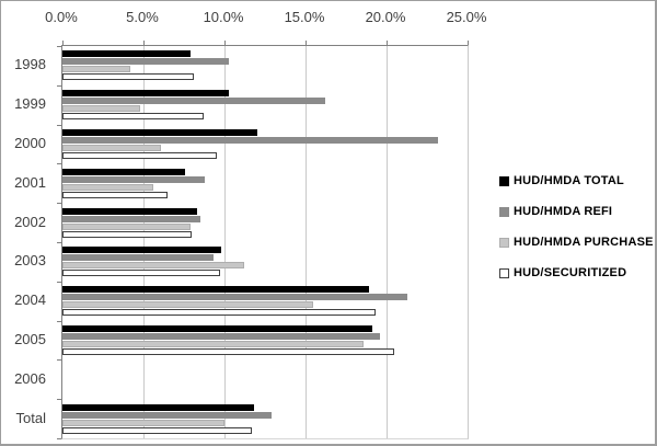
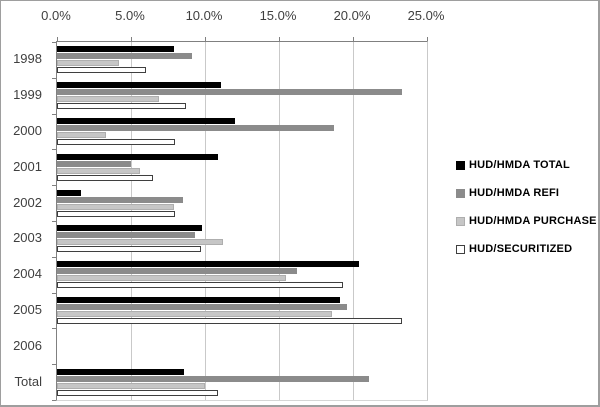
HUD/HMDA REFI/1998: 10.3% -> 9.1%
HUD/SECURITIZED/1998: 8.1% -> 6.0%
HUD/HMDA TOTAL/1999: 10.3% -> 11.1%
HUD/HMDA REFI/1999: 16.2% -> 23.3%
HUD/HMDA PURCHASE/1999: 4.8% -> 6.9%
HUD/HMDA REFI/2000: 23.2% -> 18.7%
HUD/HMDA PURCHASE/2000: 6.1% -> 3.3%
HUD/SECURITIZED/2000: 9.5% -> 8.0%
HUD/HMDA TOTAL/2001: 7.6% -> 10.9%
HUD/HMDA REFI/2001: 8.8% -> 5.0%
HUD/HMDA TOTAL/2002: 8.3% -> 1.6%
HUD/HMDA TOTAL/2004: 18.9% -> 20.4%
HUD/HMDA REFI/2004: 21.3% -> 16.2%
HUD/SECURITIZED/2005: 20.5% -> 23.3%
HUD/HMDA TOTAL/Total: 11.8% -> 8.6%
HUD/HMDA REFI/Total: 12.9% -> 21.1%
HUD/SECURITIZED/Total: 11.7% -> 10.9%
